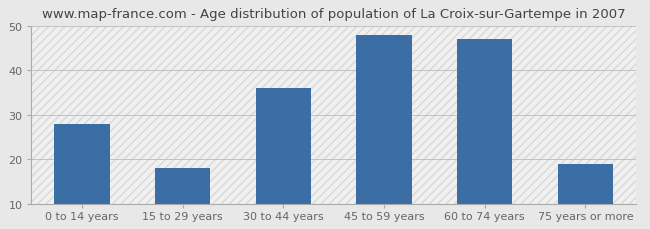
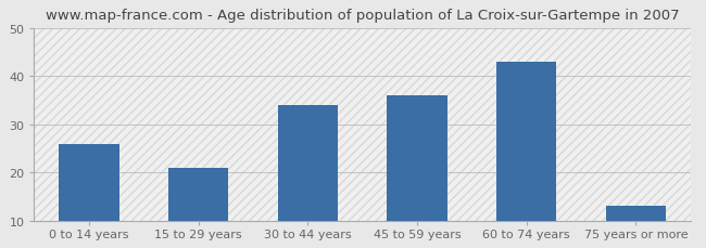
0 to 14 years: 28 -> 26
15 to 29 years: 18 -> 21
30 to 44 years: 36 -> 34
45 to 59 years: 48 -> 36
60 to 74 years: 47 -> 43
75 years or more: 19 -> 13
